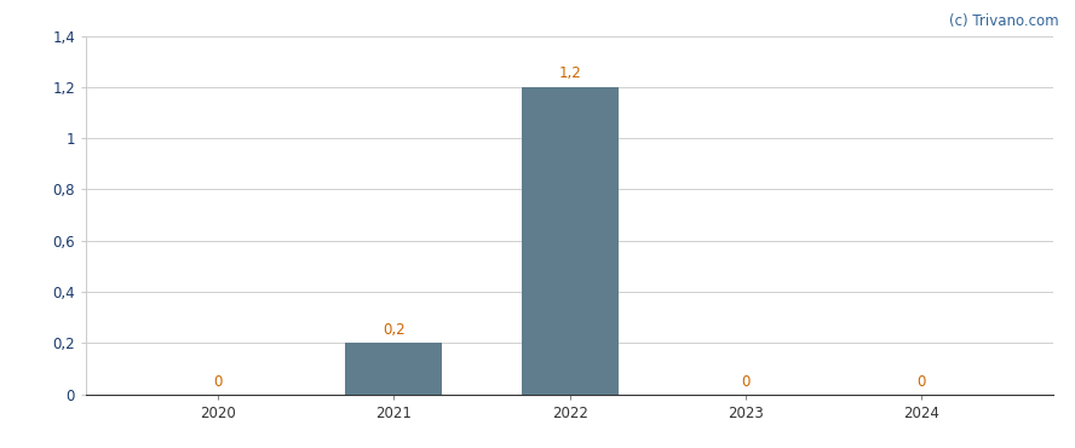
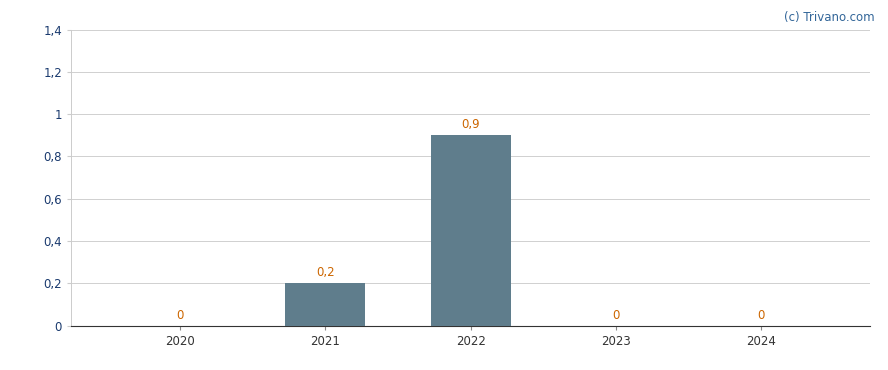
2022: 1,2 -> 0,9
